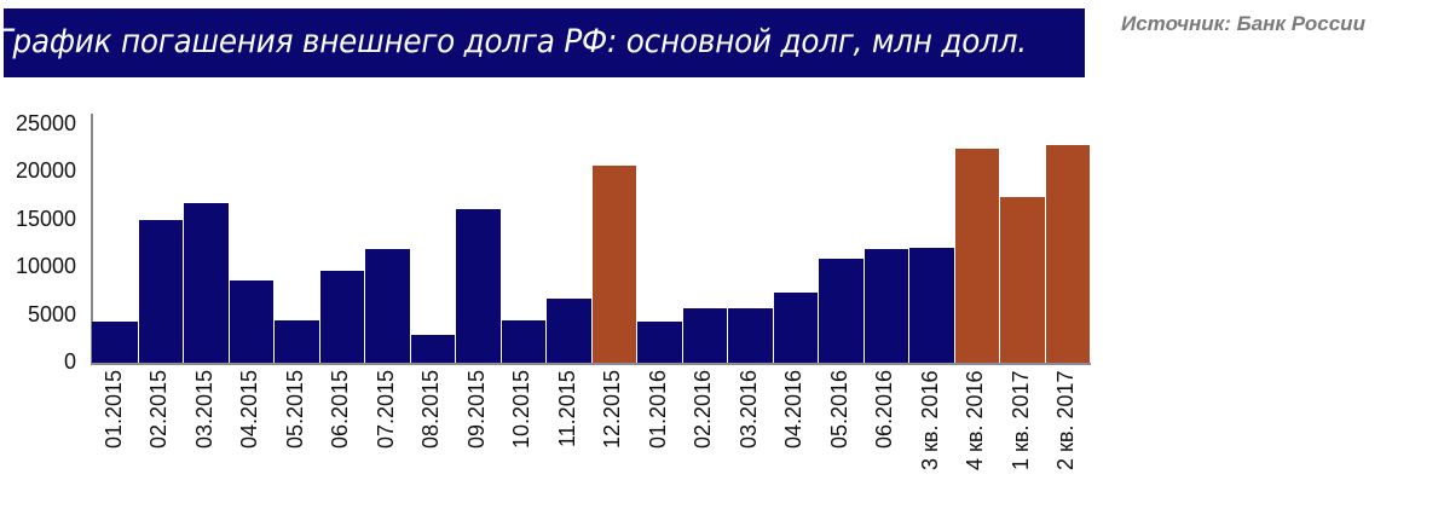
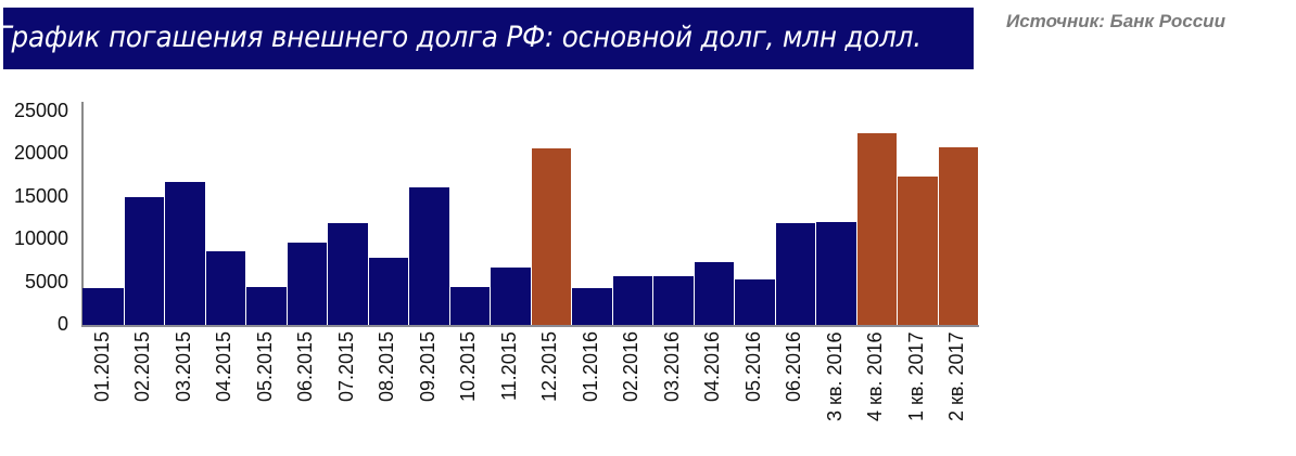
08.2015: 3000 -> 8000
05.2016: 11000 -> 5000
2 кв. 2017: 23000 -> 21000
